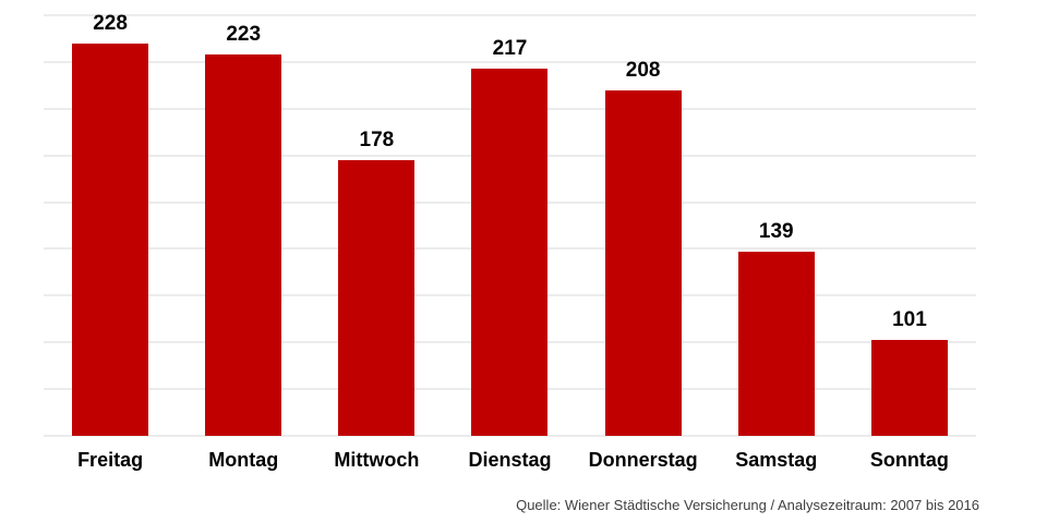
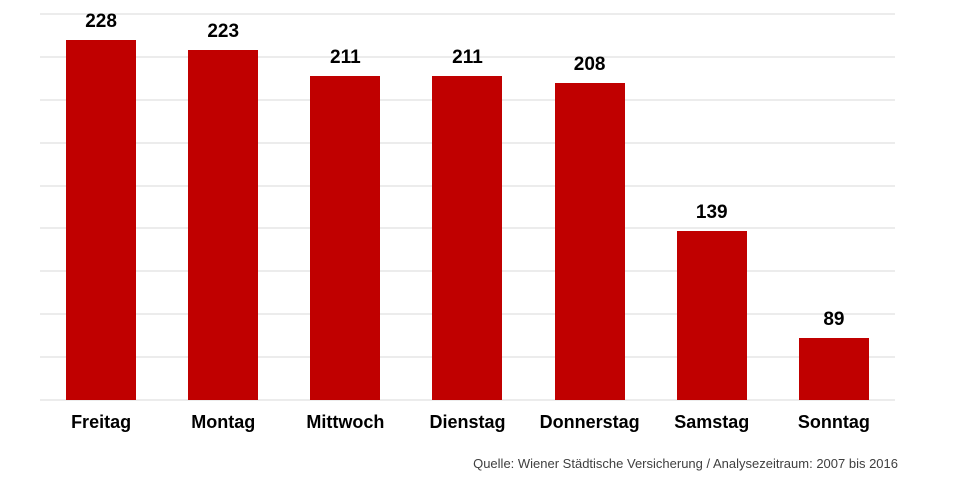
Mittwoch: 178 -> 211
Dienstag: 217 -> 211
Sonntag: 101 -> 89
